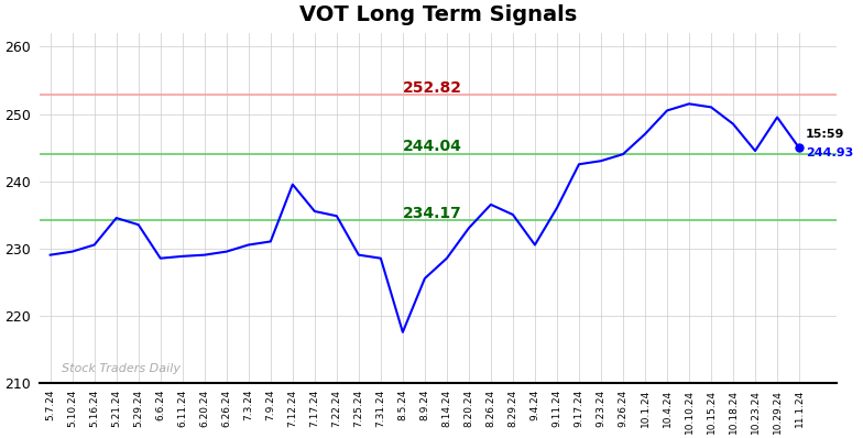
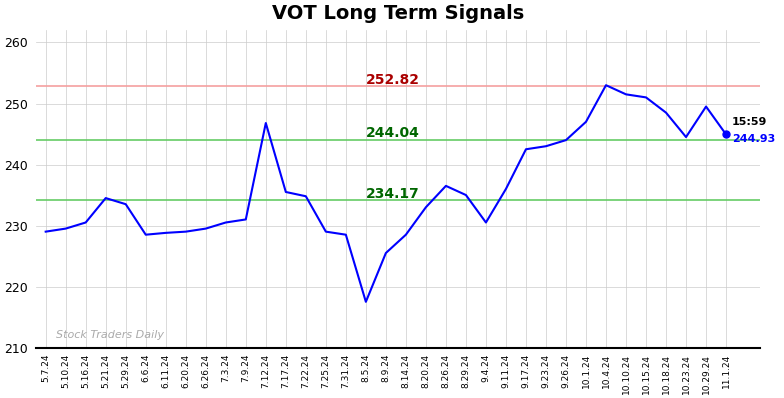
7.12.24: 239.5 -> 246.8
10.4.24: 250.5 -> 253.0
